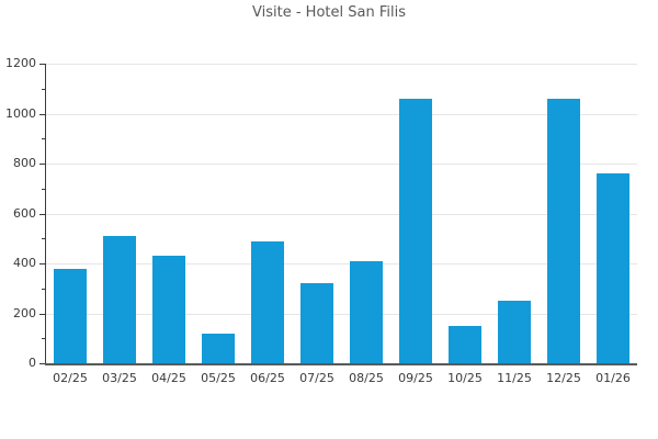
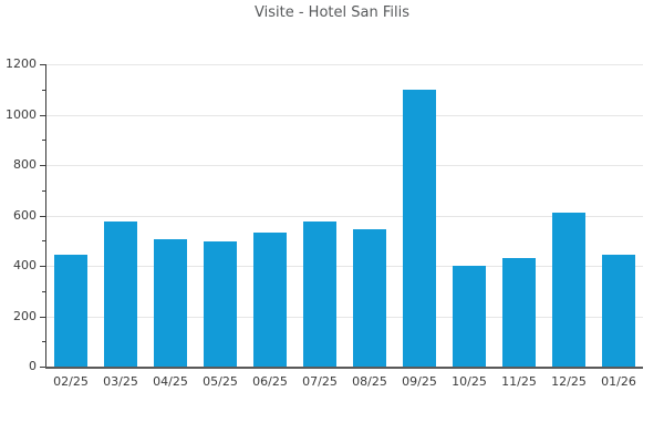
02/25: 380 -> 440
03/25: 510 -> 580
04/25: 430 -> 500
05/25: 120 -> 500
06/25: 490 -> 530
07/25: 320 -> 580
08/25: 410 -> 540
09/25: 1060 -> 1100
10/25: 150 -> 400
11/25: 250 -> 430
12/25: 1060 -> 610
01/26: 760 -> 440
